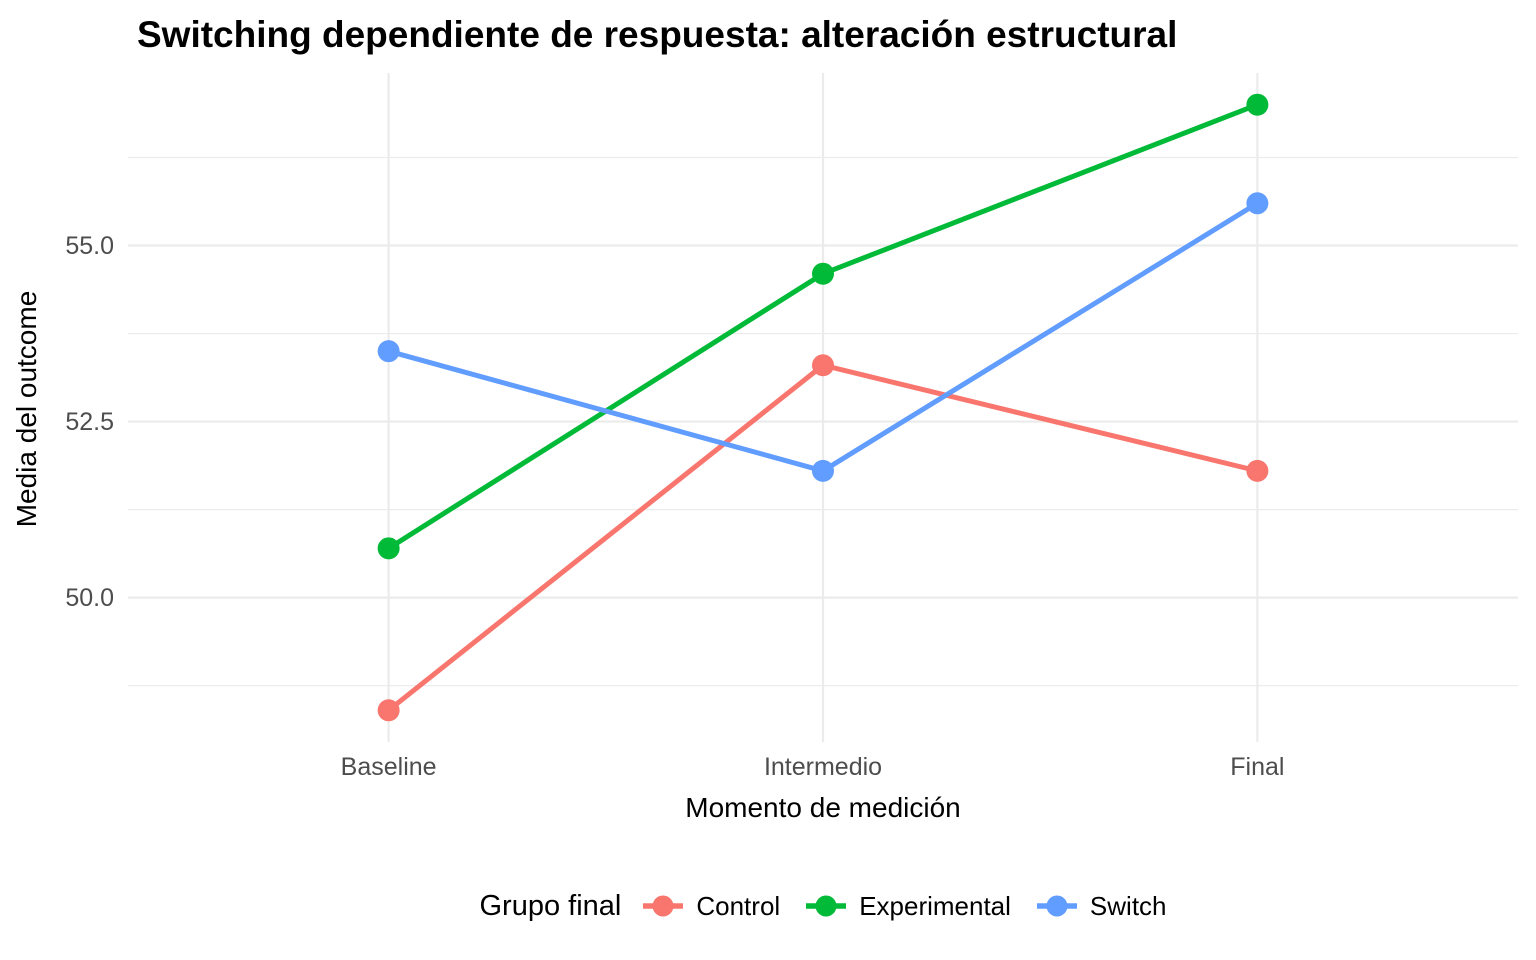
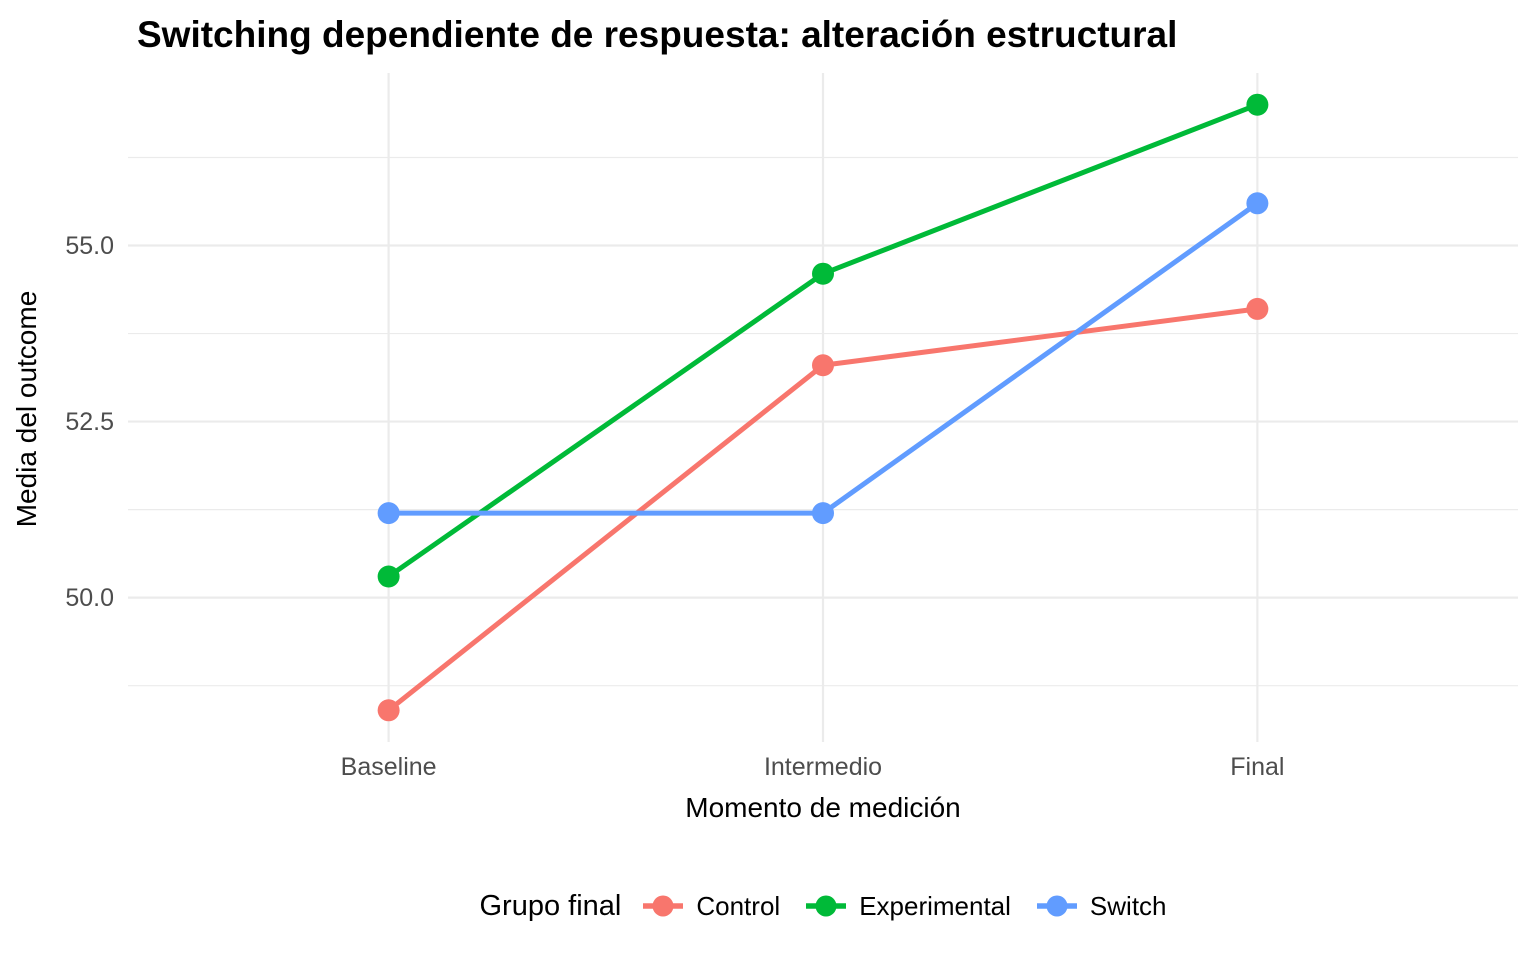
Experimental/Baseline: 50.7 -> 50.3
Switch/Baseline: 53.5 -> 51.2
Switch/Intermedio: 51.8 -> 51.2
Control/Final: 51.8 -> 54.1
